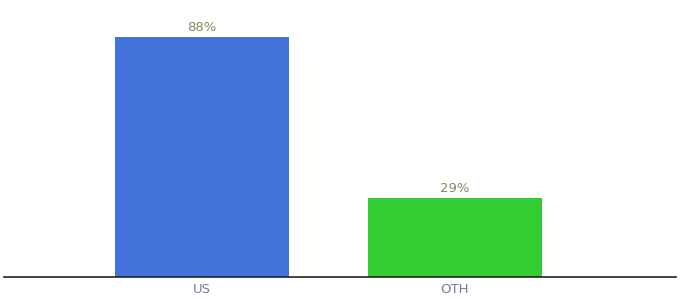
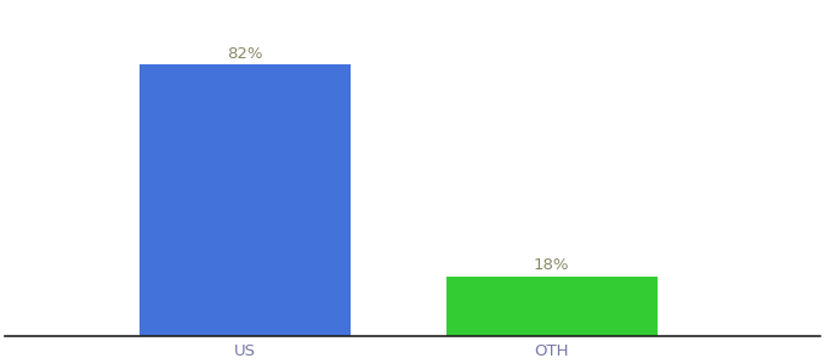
US: 88% -> 82%
OTH: 29% -> 18%
